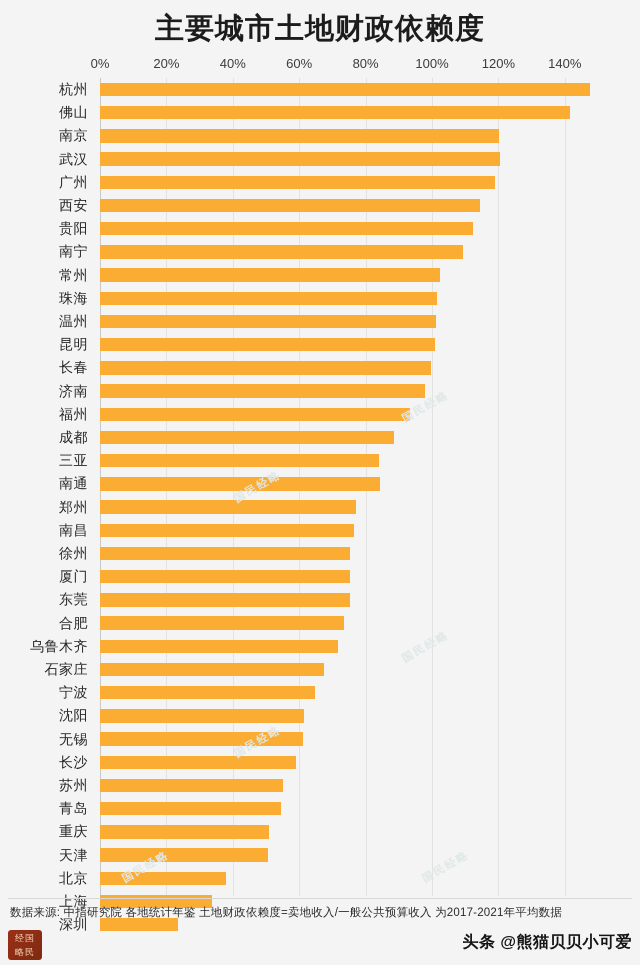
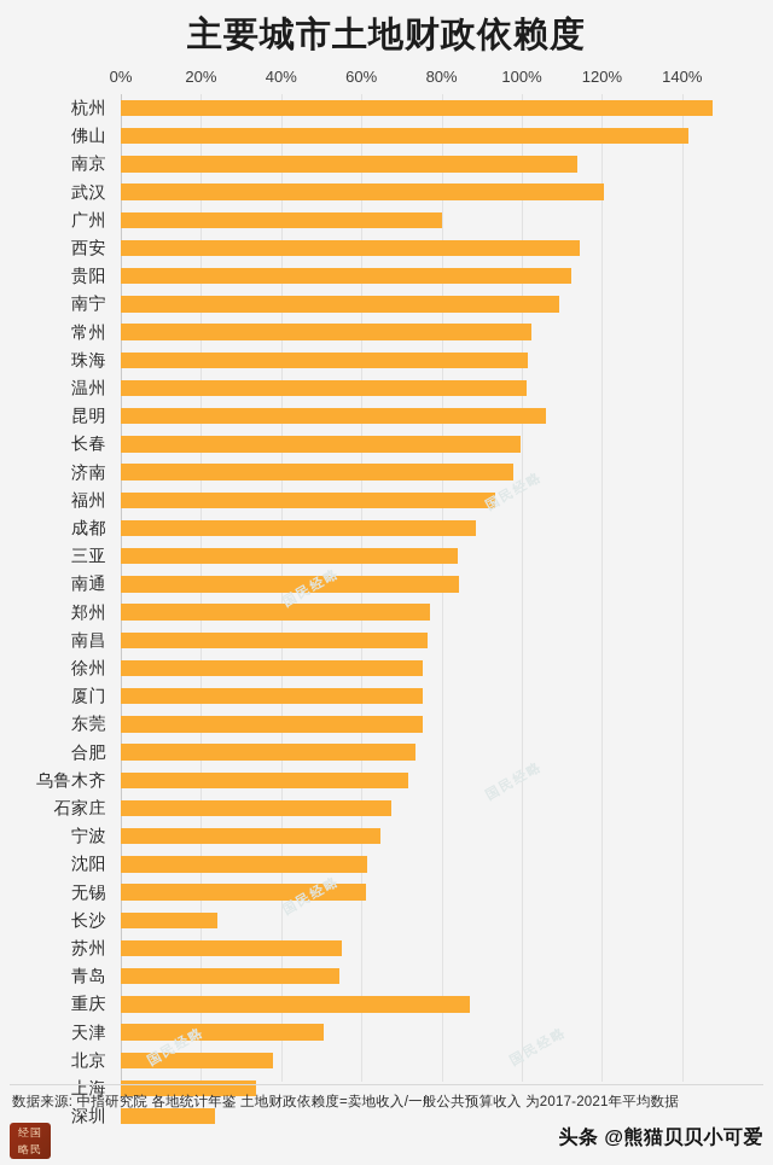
南京: 120% -> 114%
广州: 119% -> 80%
昆明: 101% -> 106%
长沙: 59% -> 24%
重庆: 51% -> 87%
